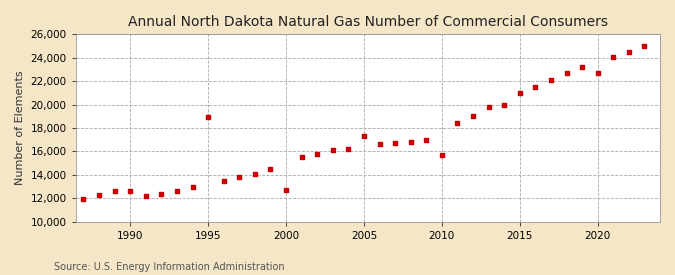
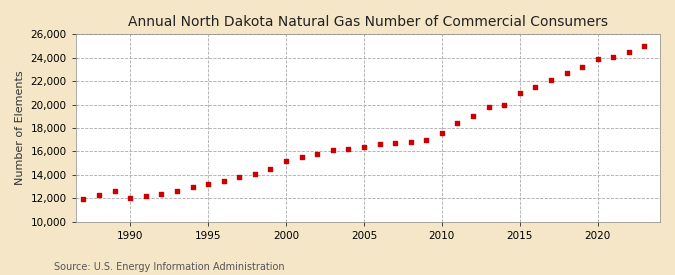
1990: 12,600 -> 12,000
1995: 18,900 -> 13,200
2000: 12,700 -> 15,200
2005: 17,300 -> 16,400
2010: 15,700 -> 17,600
2020: 22,700 -> 23,900
